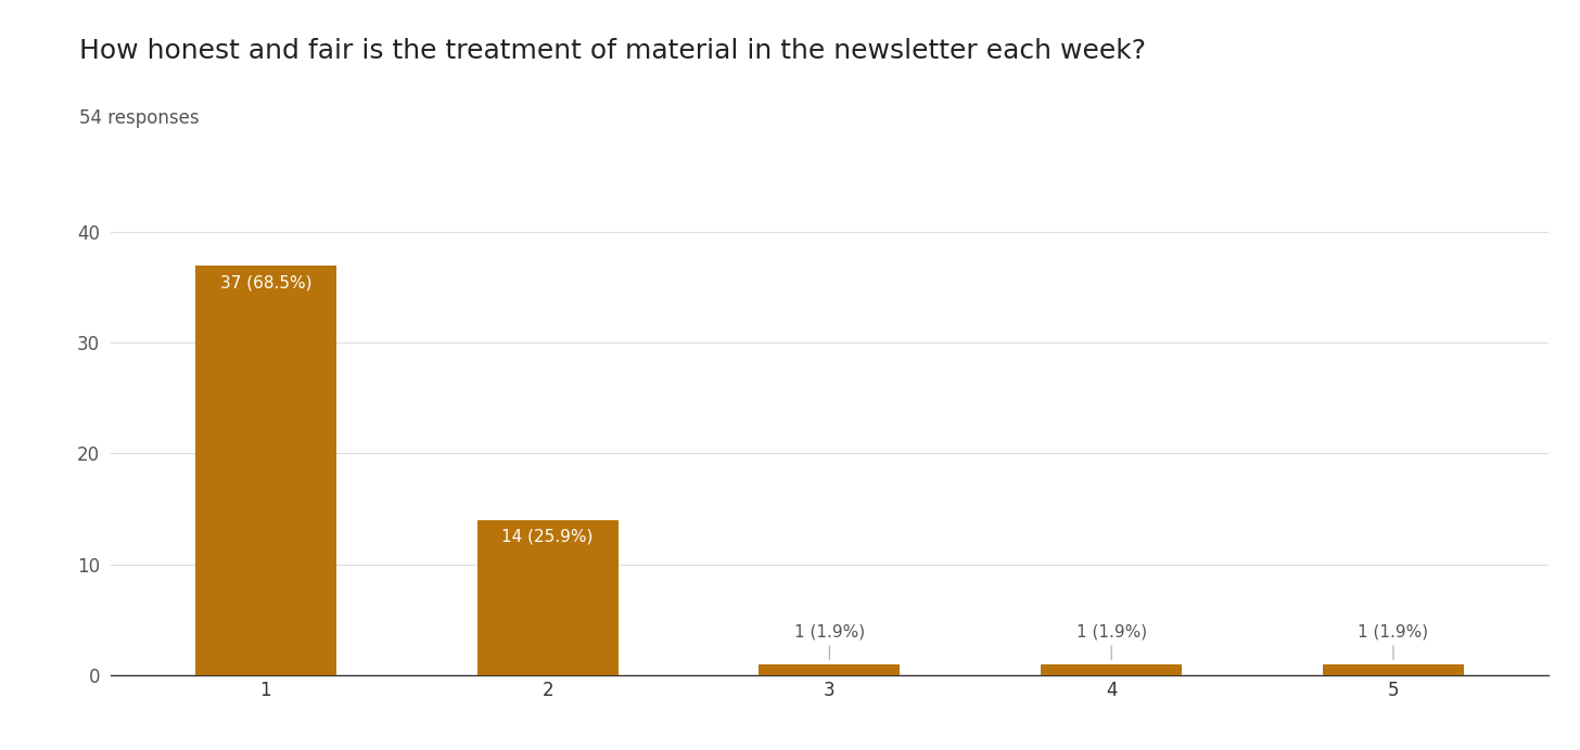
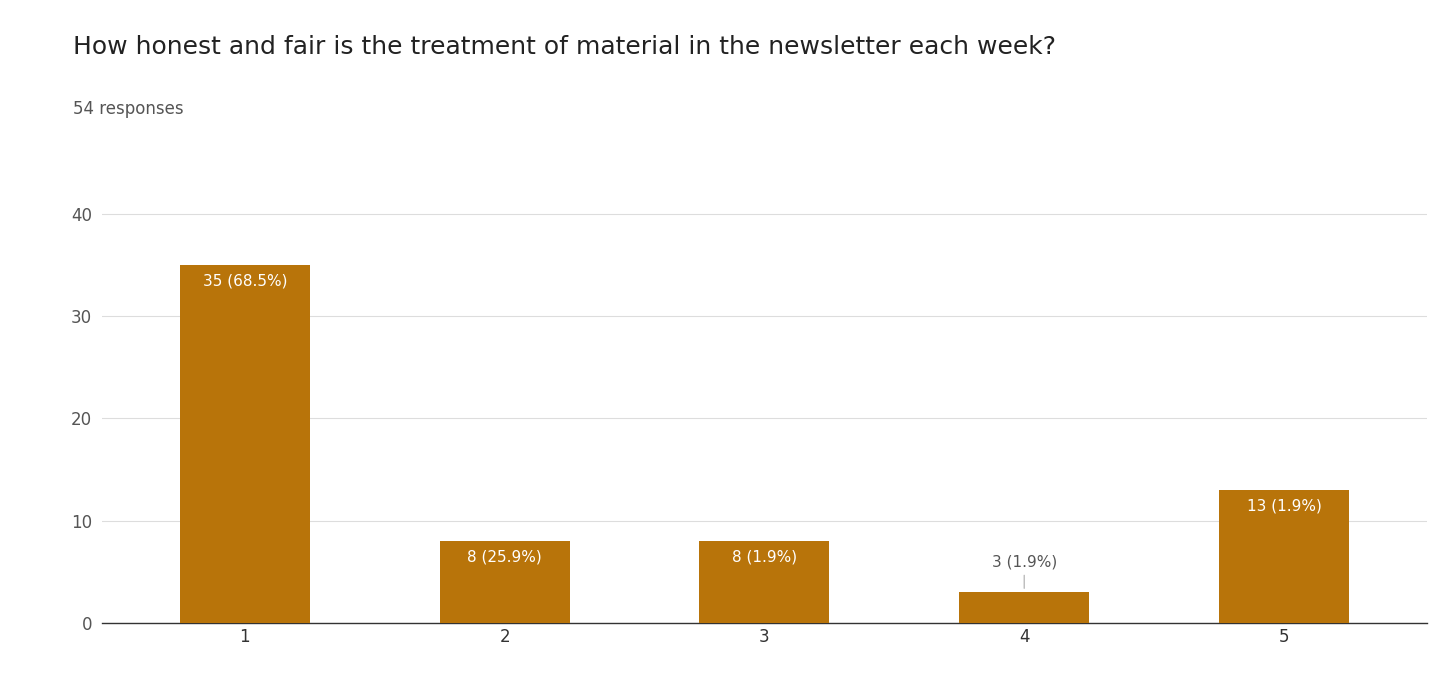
1: 37 -> 35
2: 14 -> 8
3: 1 -> 8
4: 1 -> 3
5: 1 -> 13
